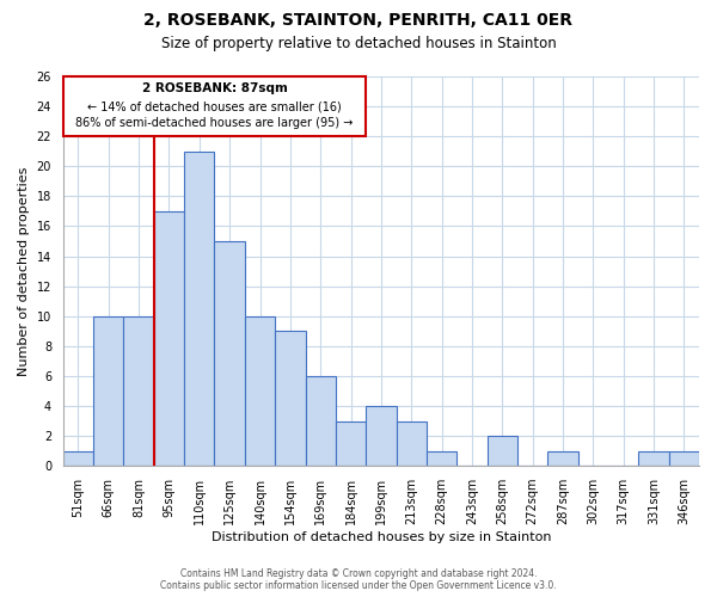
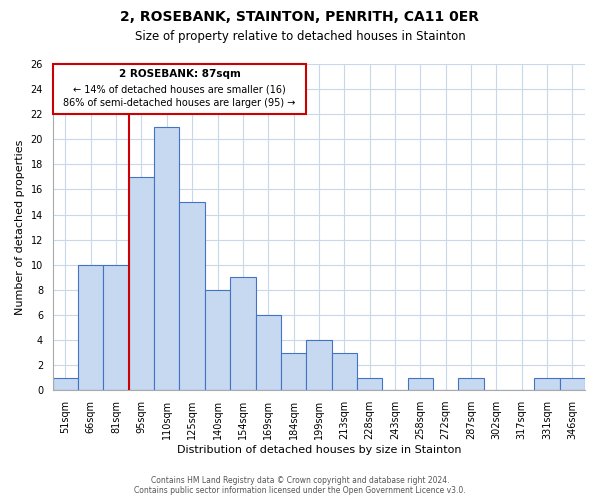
140sqm: 10 -> 8
258sqm: 2 -> 1
